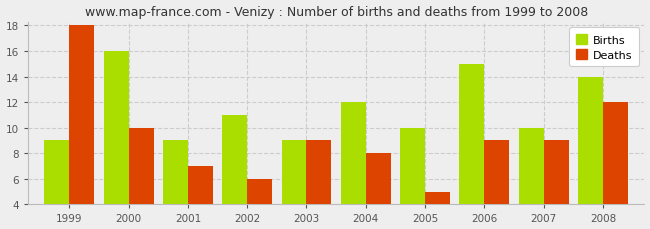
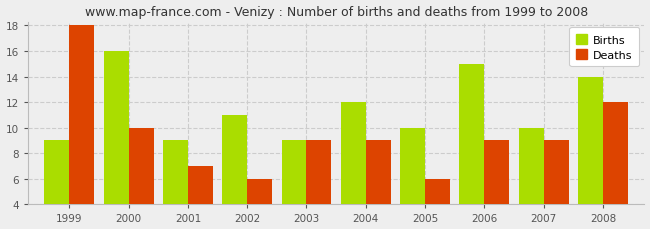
Deaths/2004: 8 -> 9
Deaths/2005: 5 -> 6
